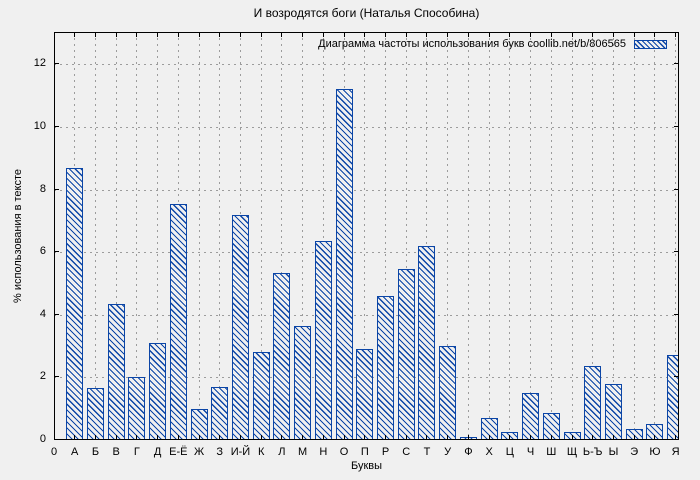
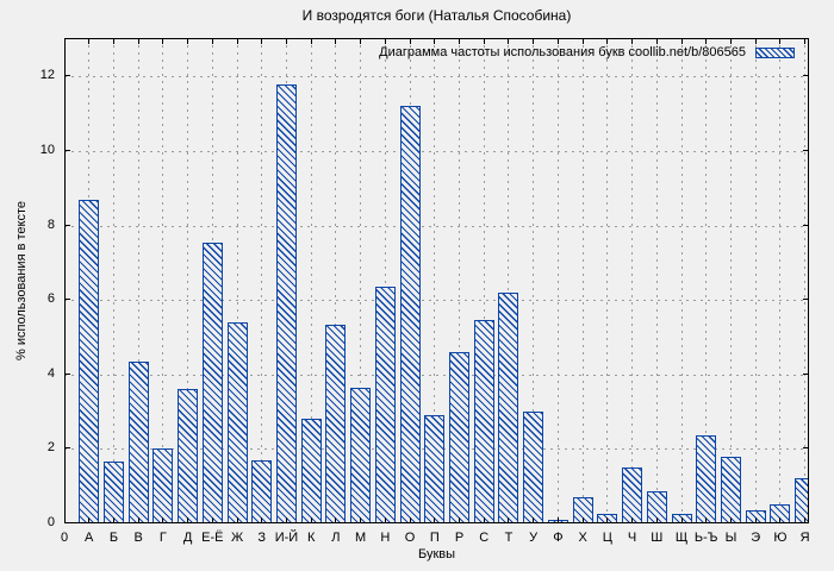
Д: 3.1 -> 3.6
Ж: 1.0 -> 5.4
И-Й: 7.2 -> 11.8
Я: 2.7 -> 1.2
